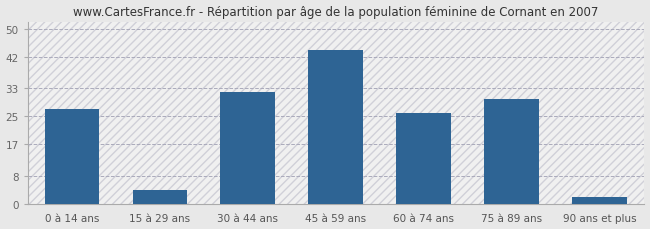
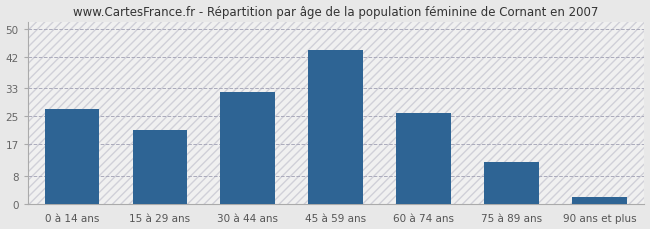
15 à 29 ans: 4 -> 21
75 à 89 ans: 30 -> 12
